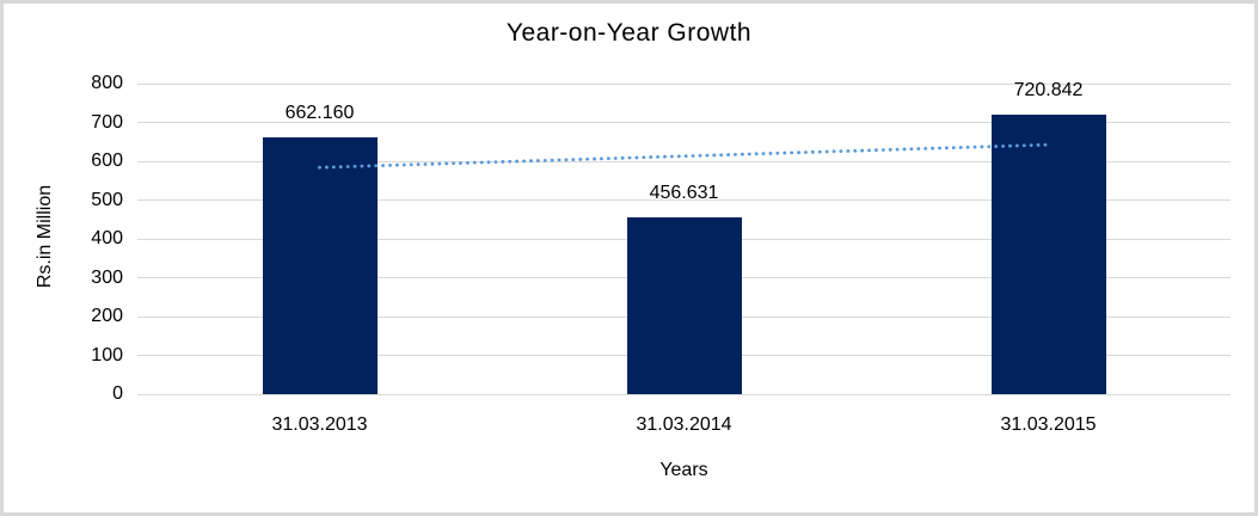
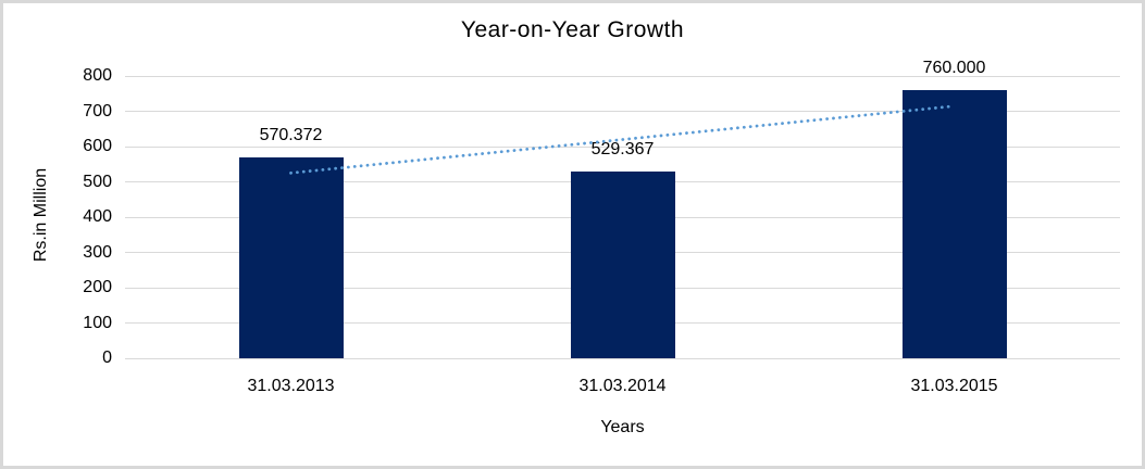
31.03.2013: 662.160 -> 570.372
31.03.2014: 456.631 -> 529.367
31.03.2015: 720.842 -> 760.000
